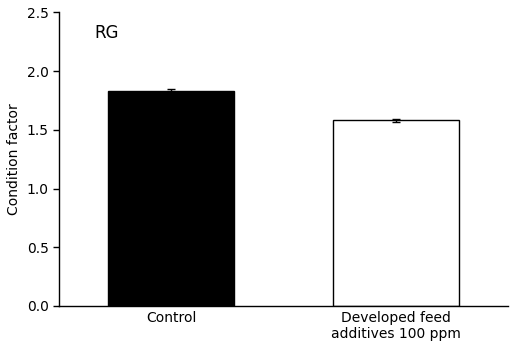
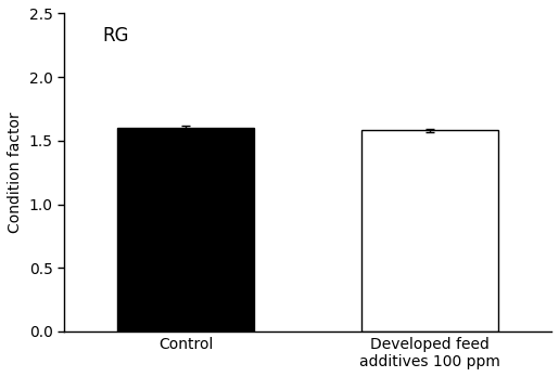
Control: 1.83 -> 1.60
